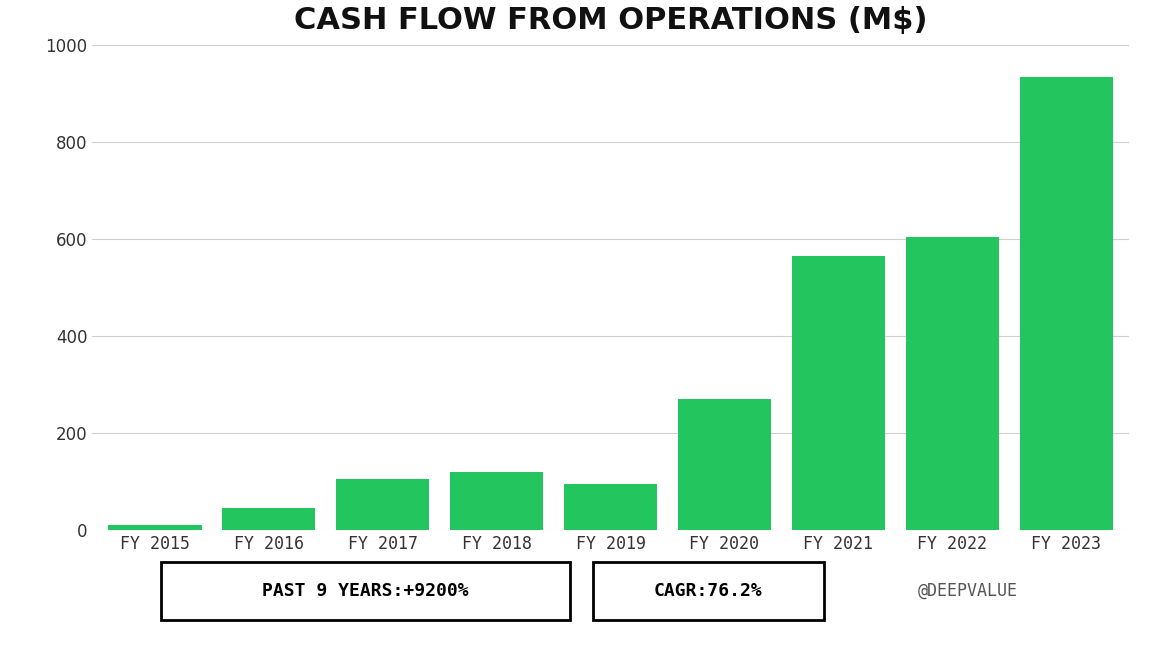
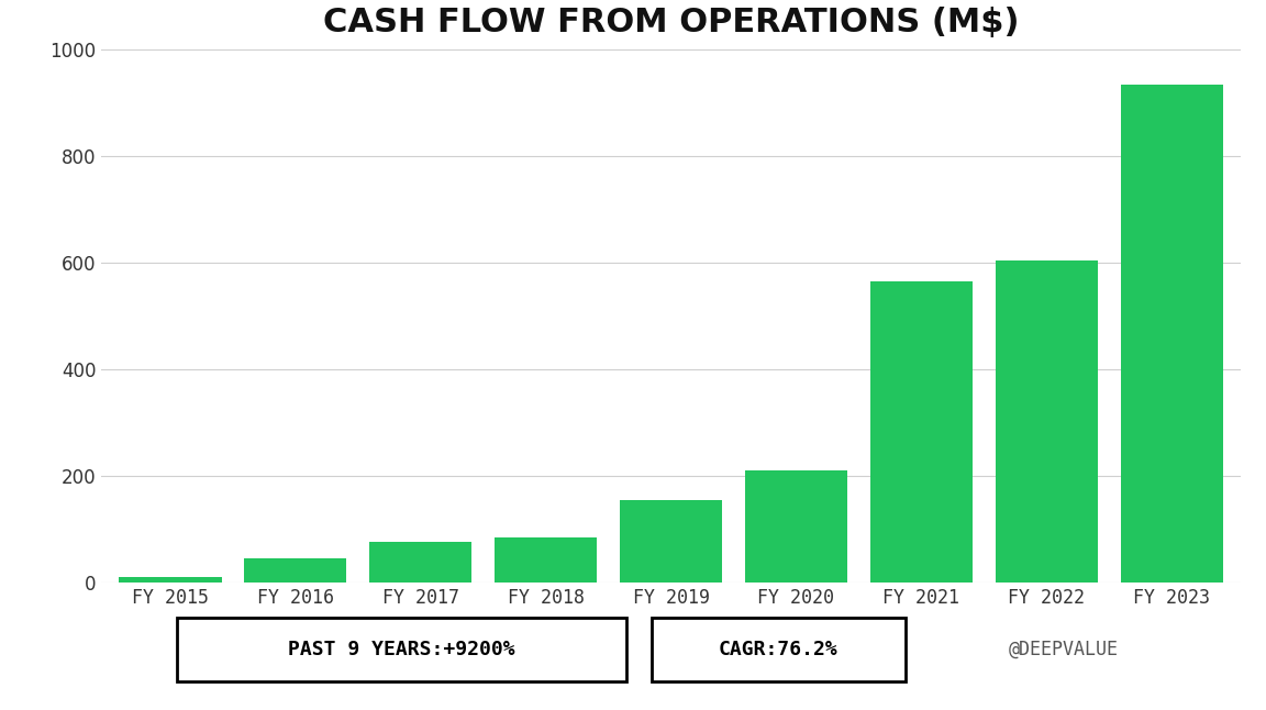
FY 2017: 105 -> 75
FY 2018: 120 -> 85
FY 2019: 95 -> 155
FY 2020: 270 -> 210
